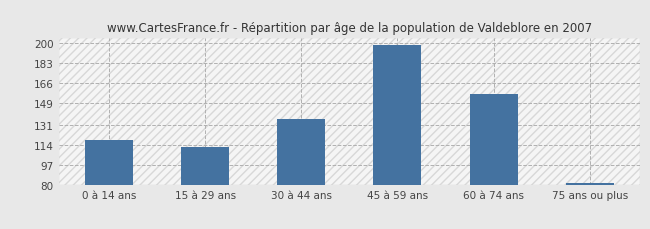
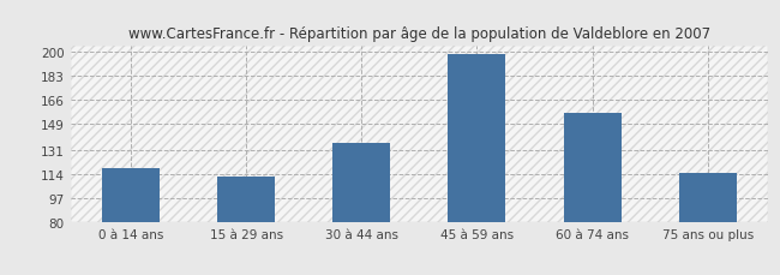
75 ans ou plus: 82 -> 115
